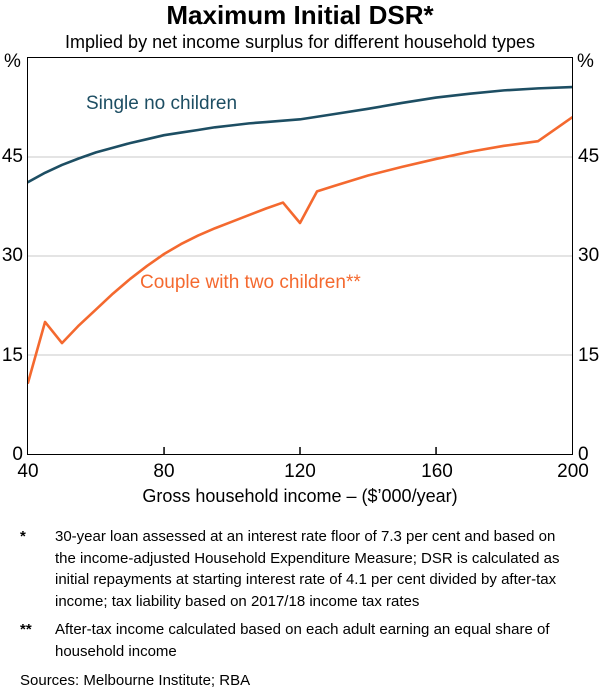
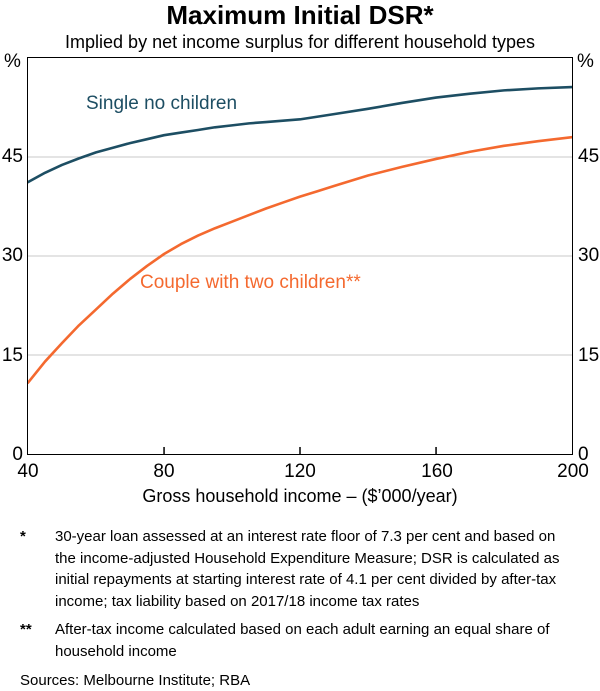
Couple with two children**/45: 20 -> 14
Couple with two children**/120: 35 -> 39
Couple with two children**/200: 51 -> 48
